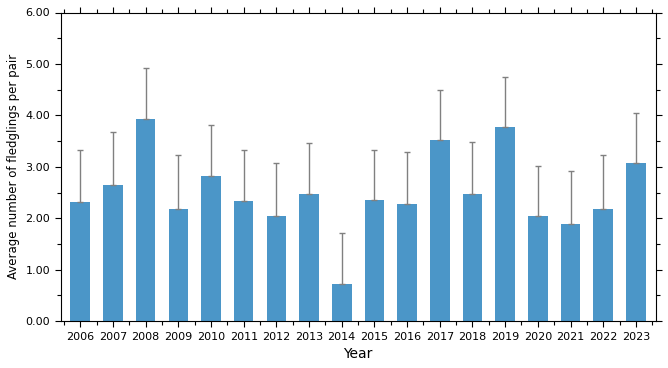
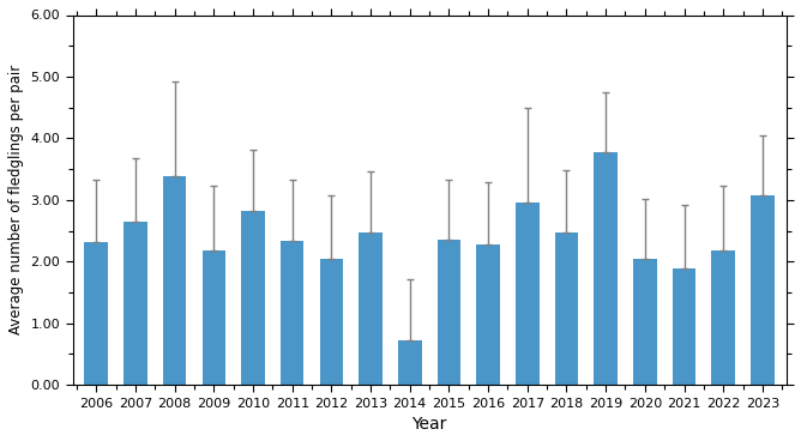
2008: 3.92 -> 3.38
2017: 3.52 -> 2.96
